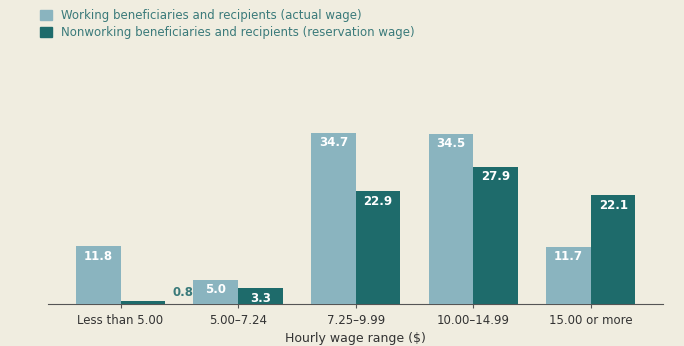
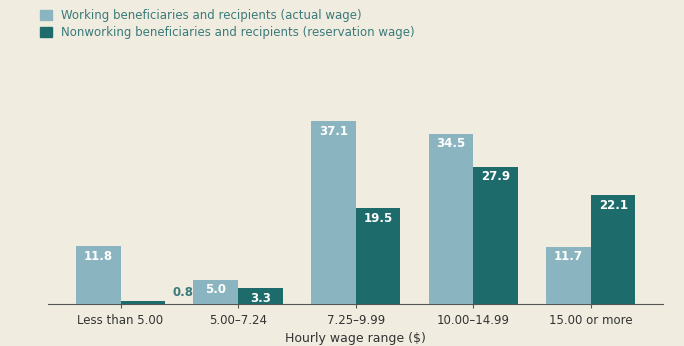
Working beneficiaries and recipients (actual wage)/7.25–9.99: 34.7 -> 37.1
Nonworking beneficiaries and recipients (reservation wage)/7.25–9.99: 22.9 -> 19.5
